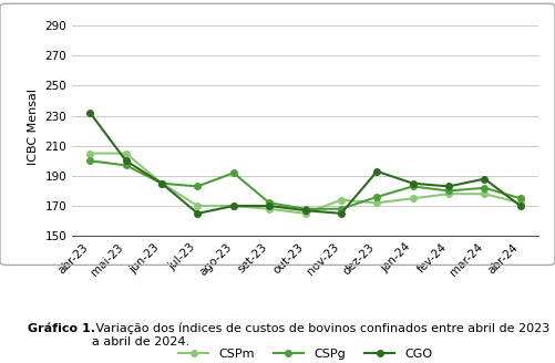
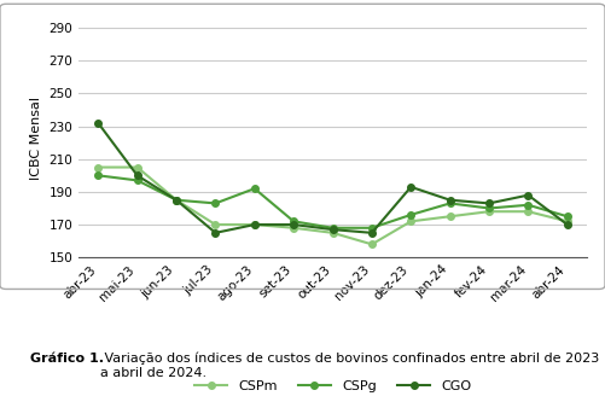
CSPm/nov-23: 174 -> 158
